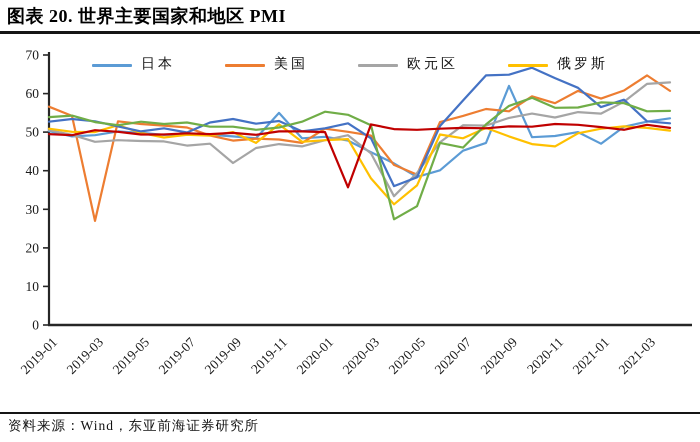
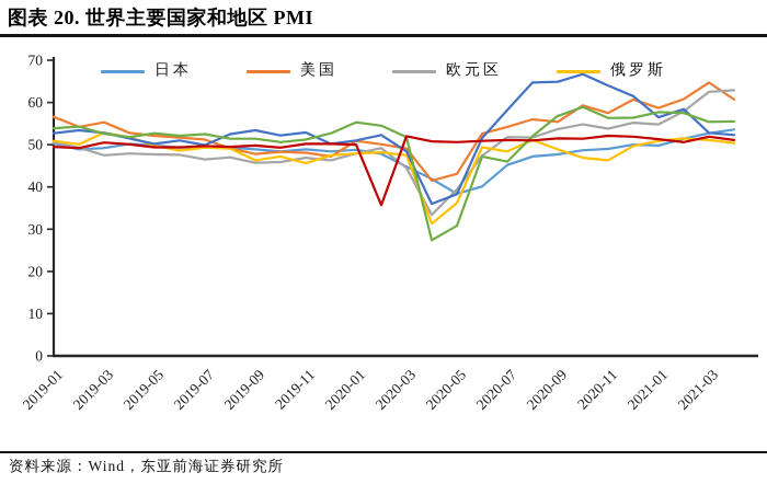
美国/2019-03: 27 -> 55
俄罗斯/2019-03: 50 -> 53
欧元区/2019-09: 42 -> 46
俄罗斯/2019-09: 50 -> 46
日本/2019-11: 55 -> 49
俄罗斯/2019-11: 52 -> 46
俄罗斯/2020-03: 38 -> 48
美国/2020-05: 39 -> 43
日本/2020-09: 62 -> 48
日本/2021-01: 47 -> 50
